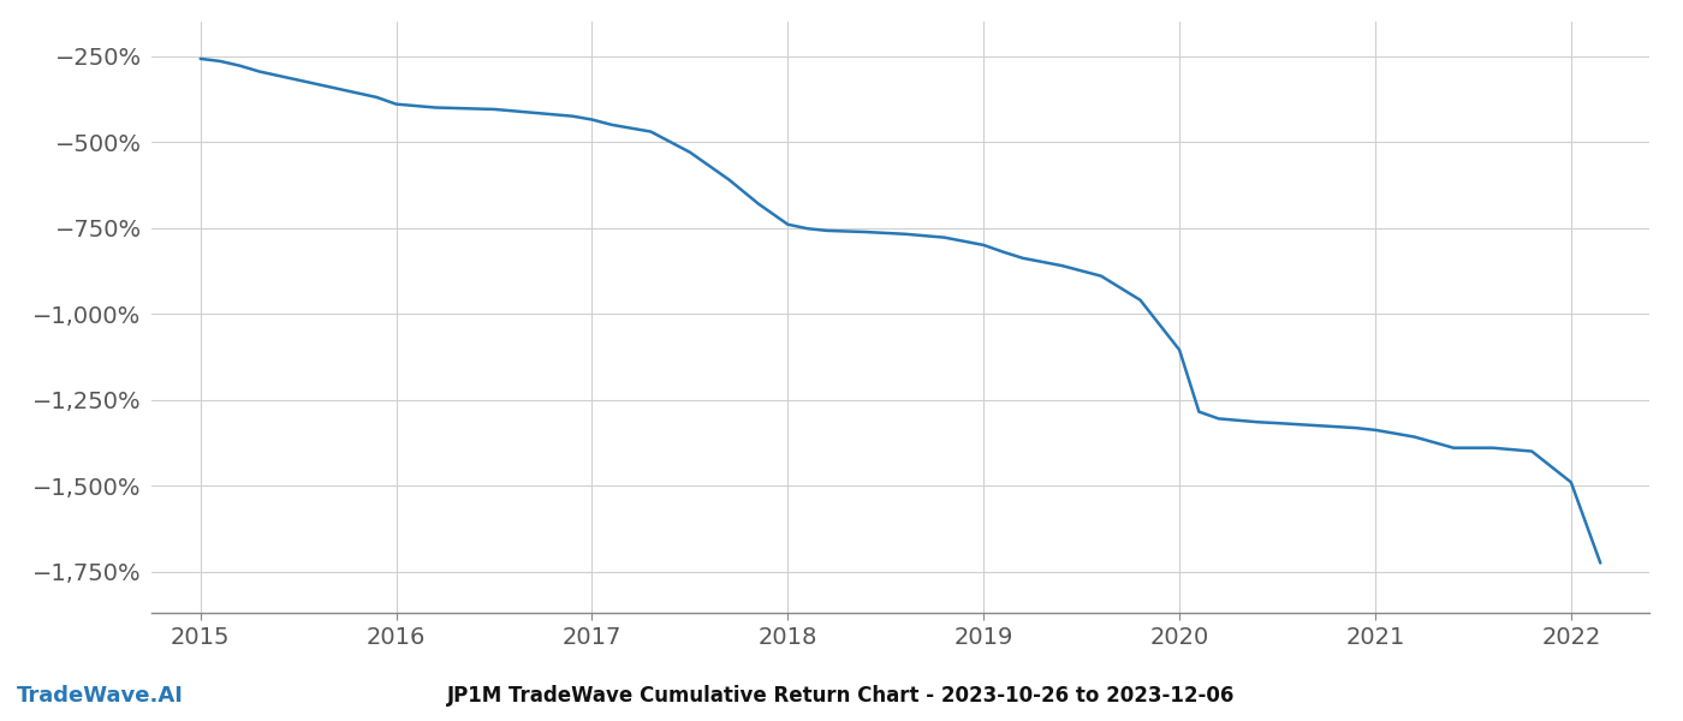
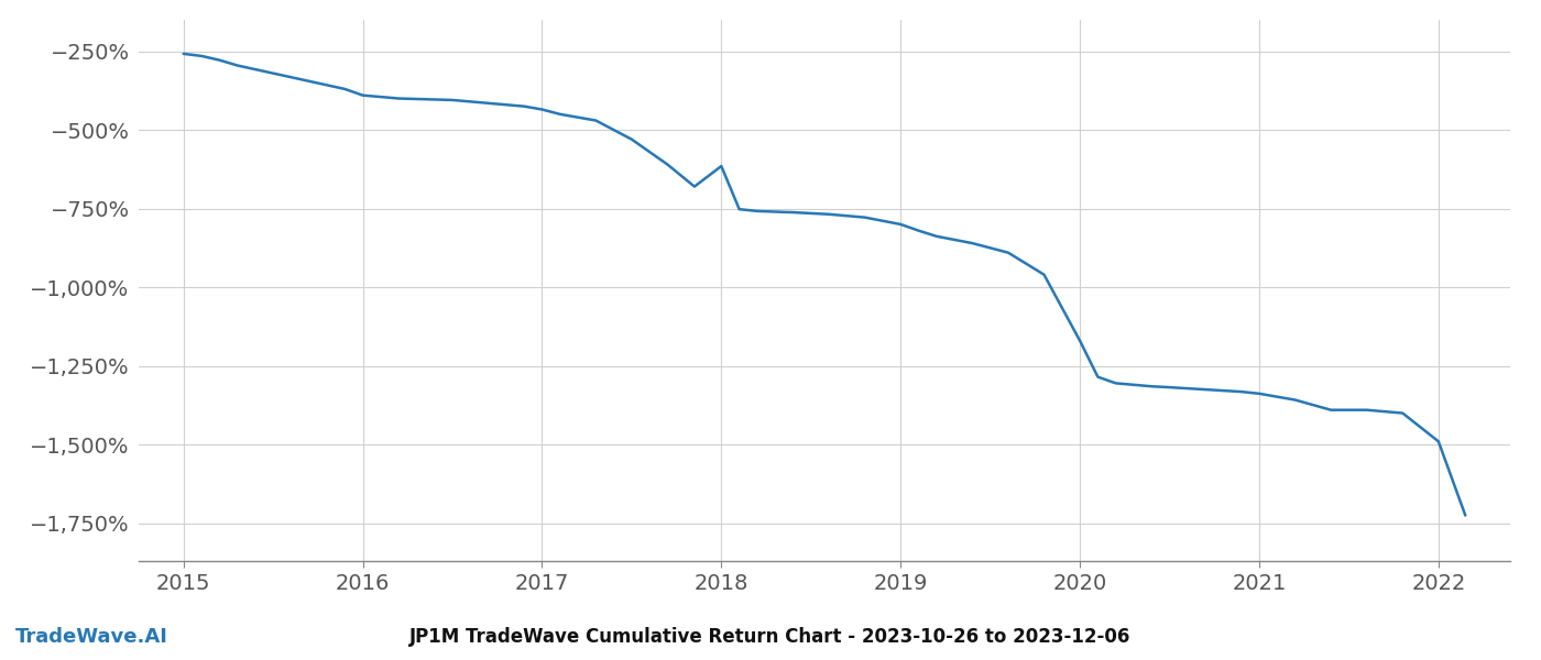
2018: -740% -> -615%
2020: -1,105% -> -1,170%
